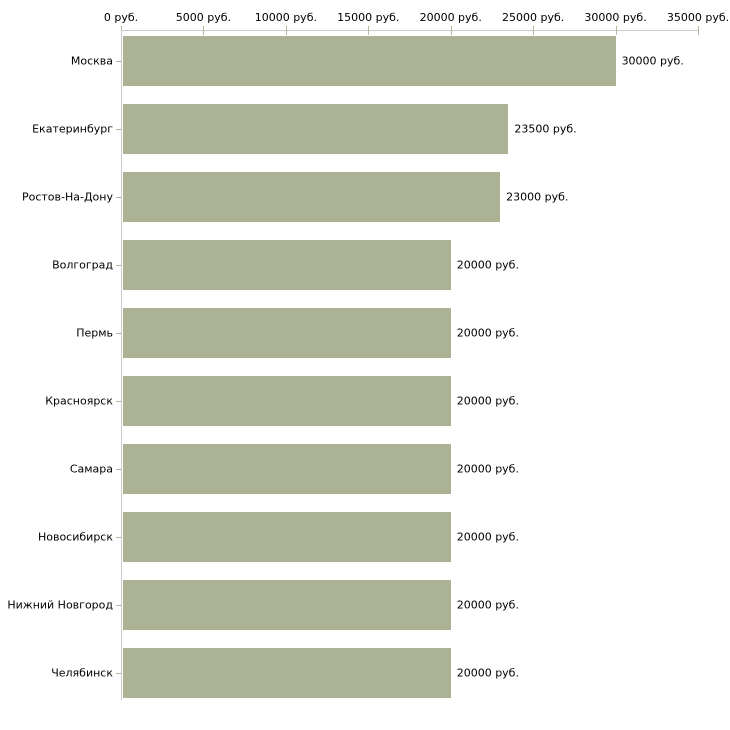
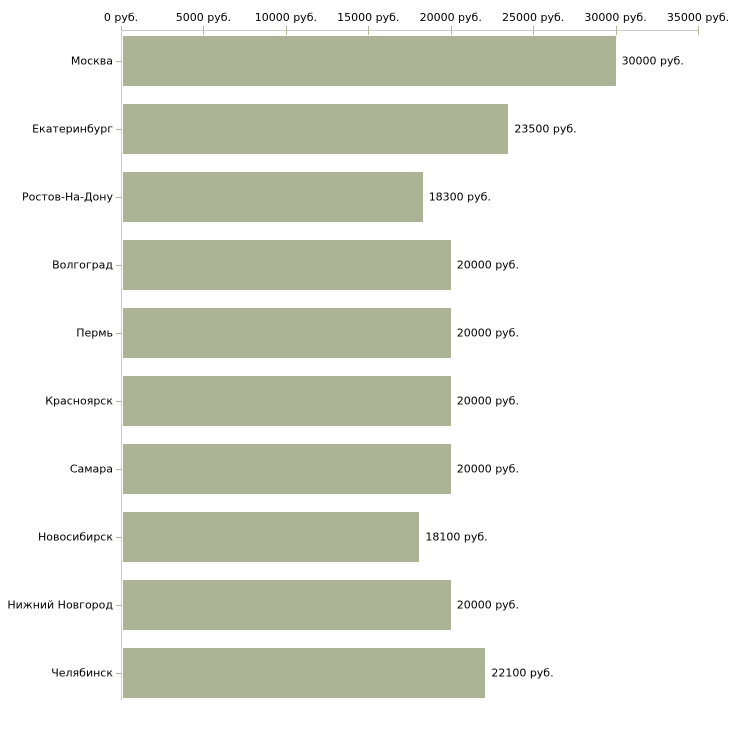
Ростов-На-Дону: 23000 -> 18300
Новосибирск: 20000 -> 18100
Челябинск: 20000 -> 22100
